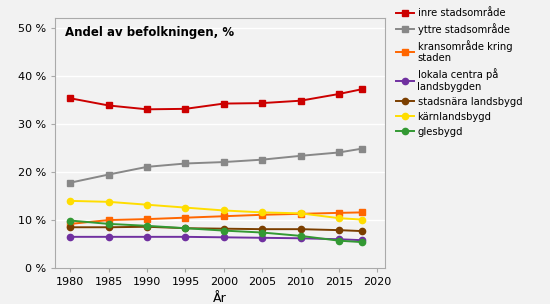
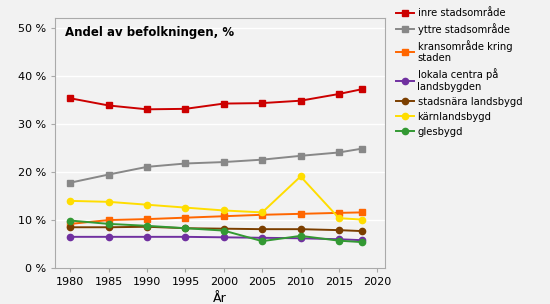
glesbygd/2005: 7.3 % -> 5.5 %
kärnlandsbygd/2010: 11.3 % -> 19.0 %
